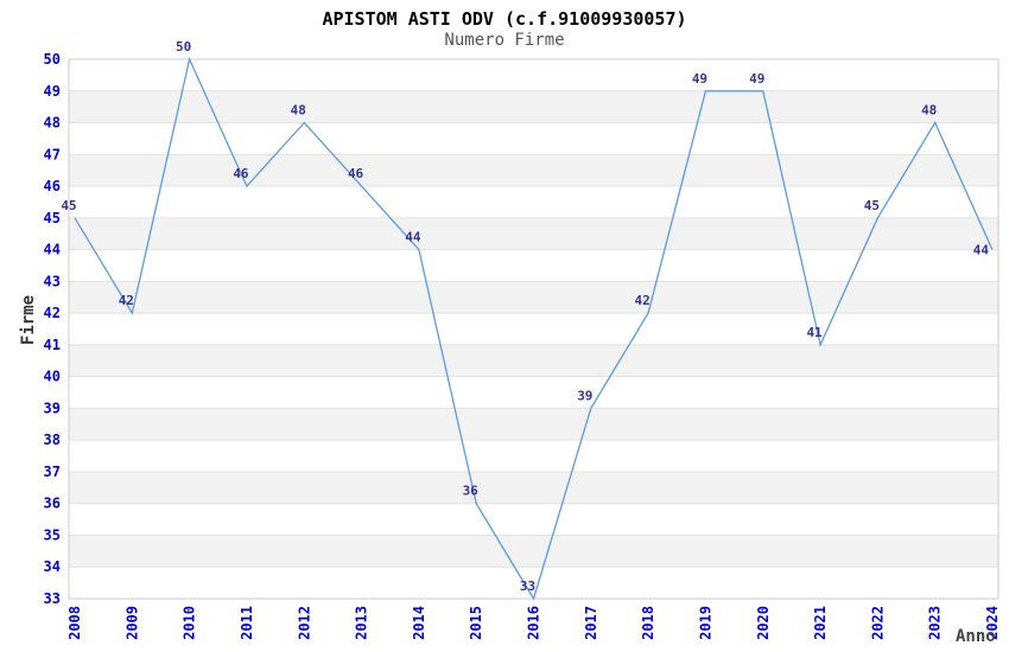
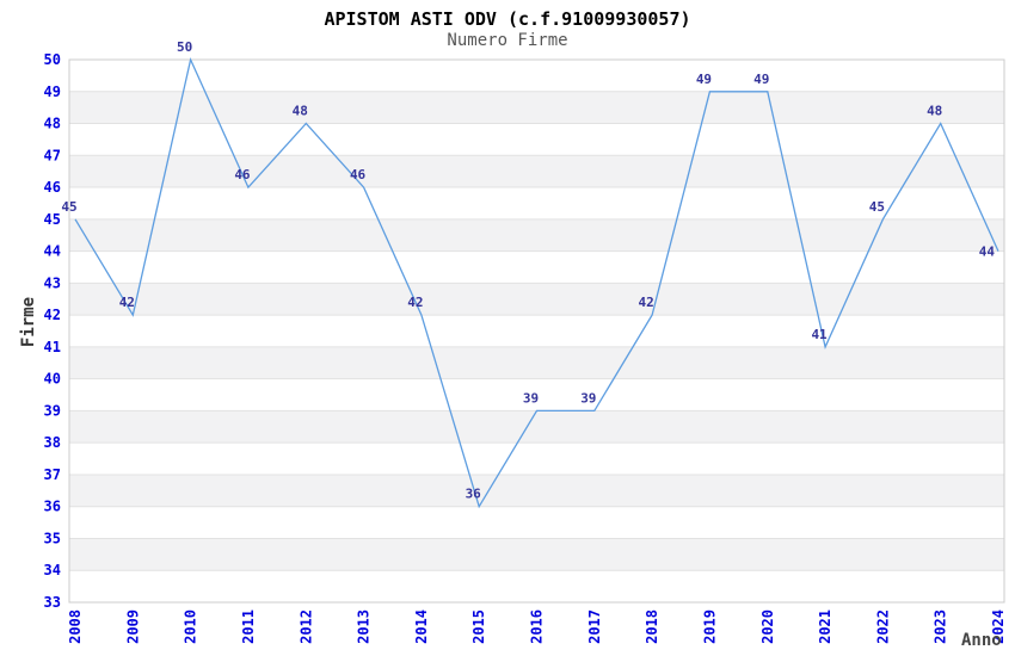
2014: 44 -> 42
2016: 33 -> 39
